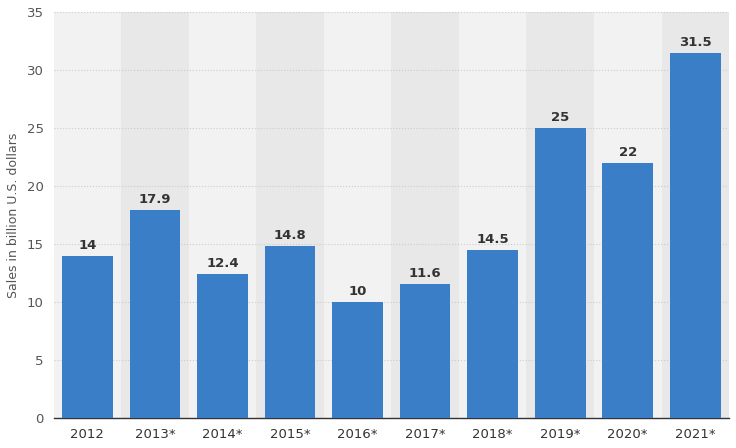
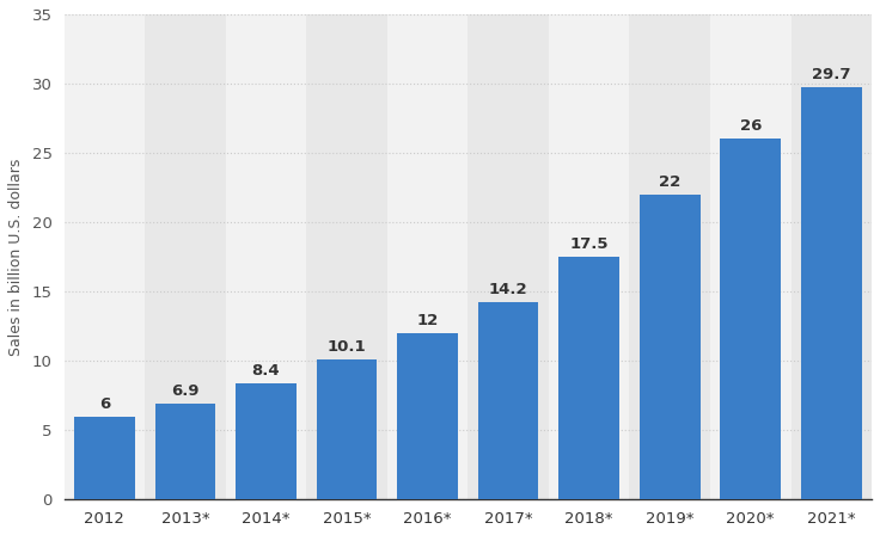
2012: 14 -> 6
2013*: 17.9 -> 6.9
2014*: 12.4 -> 8.4
2015*: 14.8 -> 10.1
2016*: 10 -> 12
2017*: 11.6 -> 14.2
2018*: 14.5 -> 17.5
2019*: 25 -> 22
2020*: 22 -> 26
2021*: 31.5 -> 29.7
